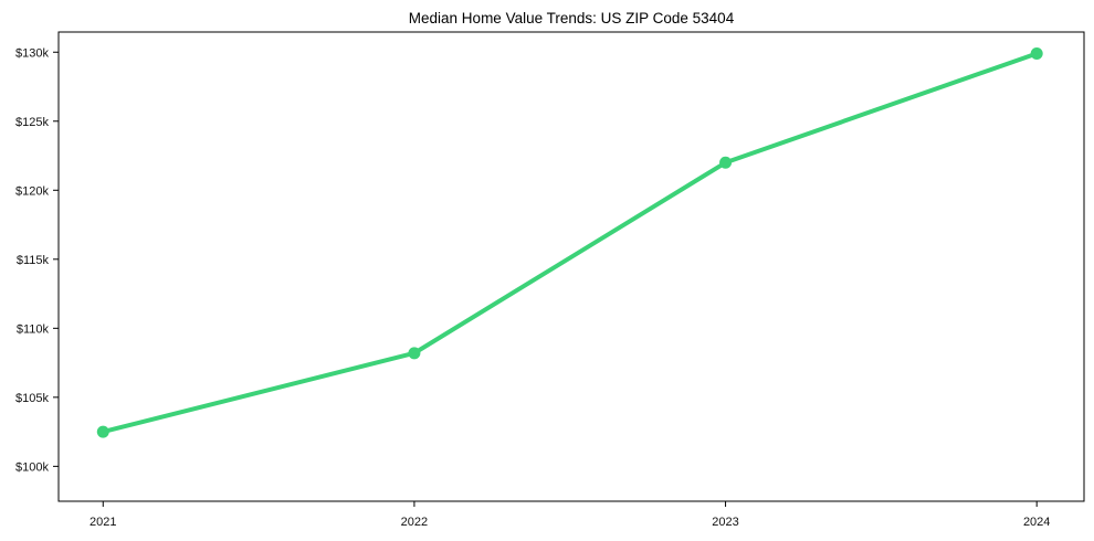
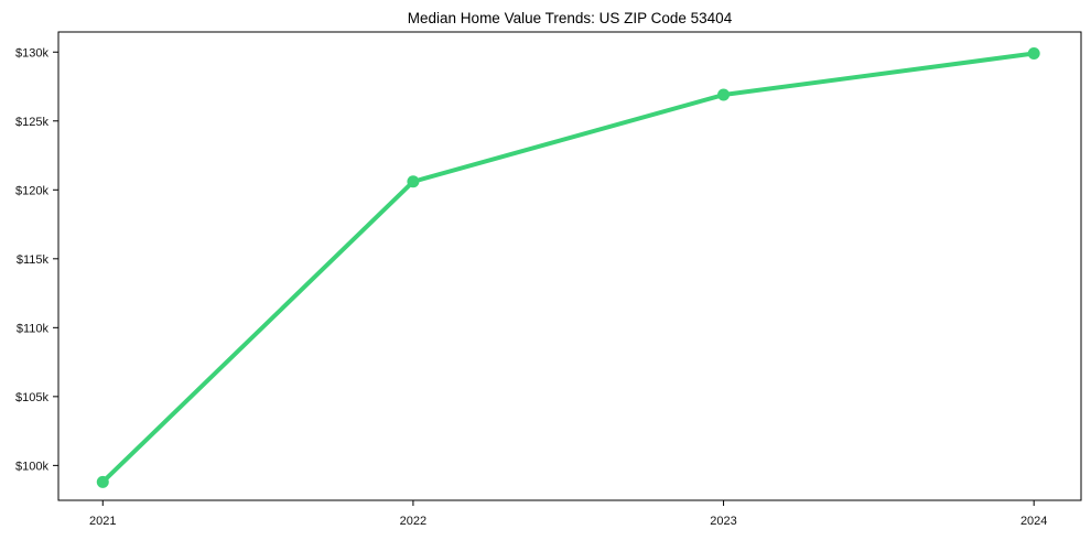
2021: $102.5k -> $98.8k
2022: $108.2k -> $120.6k
2023: $122.0k -> $126.9k
